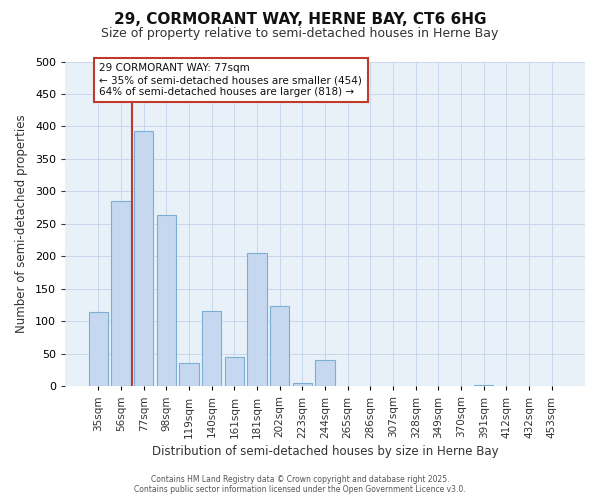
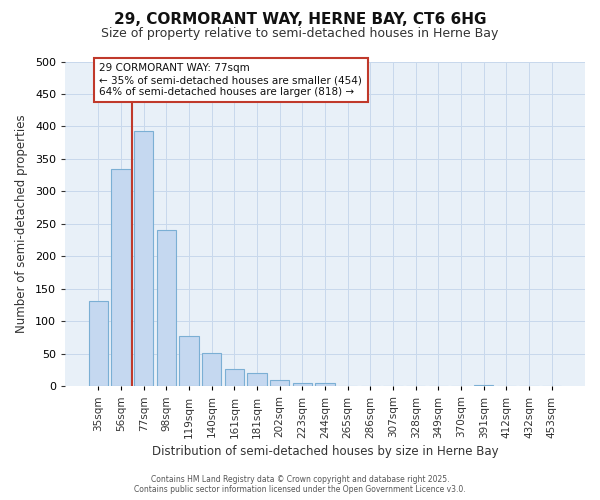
35sqm: 114 -> 132
56sqm: 286 -> 335
98sqm: 264 -> 241
119sqm: 36 -> 78
140sqm: 116 -> 51
161sqm: 46 -> 27
181sqm: 206 -> 20
202sqm: 124 -> 10
244sqm: 40 -> 5
